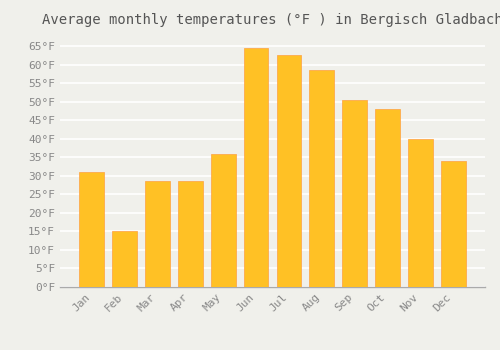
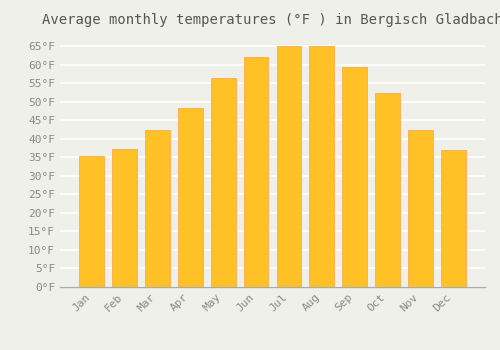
Jan: 31.0°F -> 35.4°F
Feb: 15.0°F -> 37.2°F
Mar: 28.5°F -> 42.3°F
Apr: 28.5°F -> 48.4°F
May: 36.0°F -> 56.5°F
Jun: 64.5°F -> 62.1°F
Jul: 62.5°F -> 65.1°F
Aug: 58.5°F -> 64.9°F
Sep: 50.5°F -> 59.5°F
Oct: 48.0°F -> 52.3°F
Nov: 40.0°F -> 42.3°F
Dec: 34.0°F -> 37.0°F
